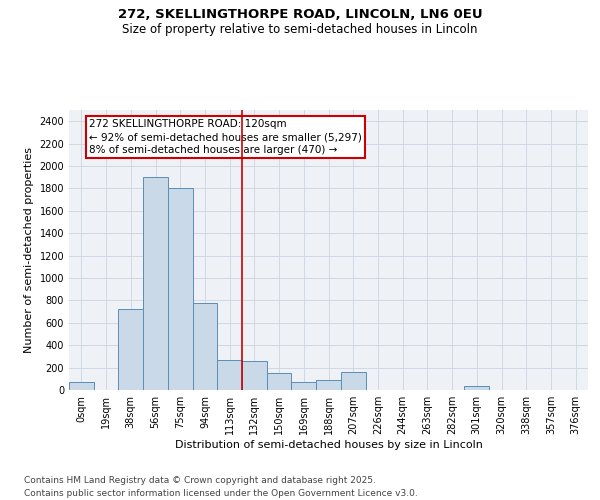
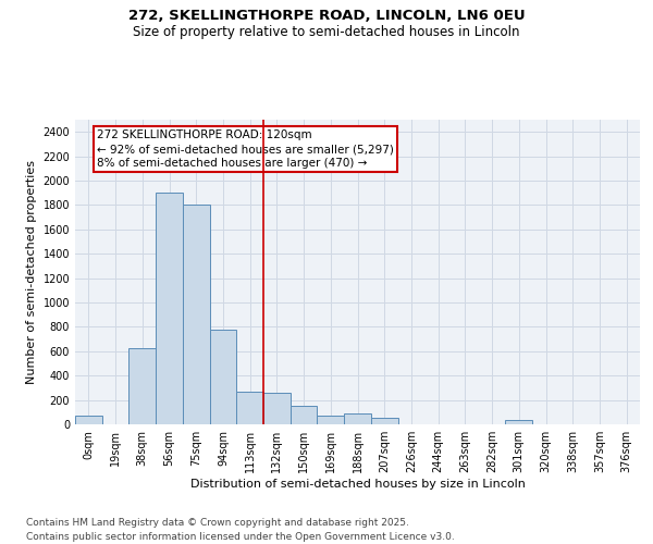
38sqm: 720 -> 620
207sqm: 160 -> 60
